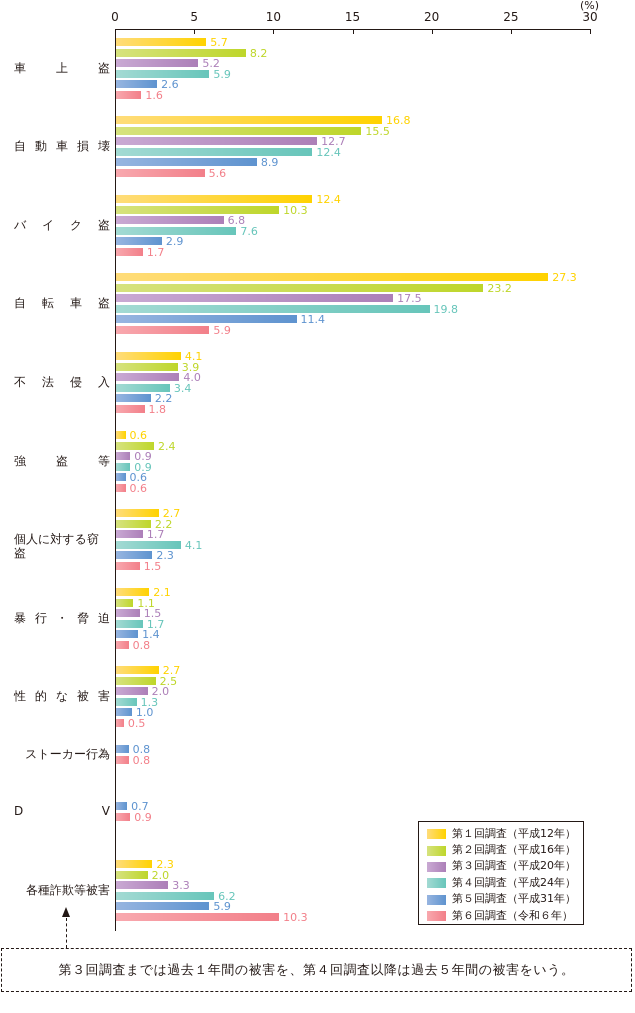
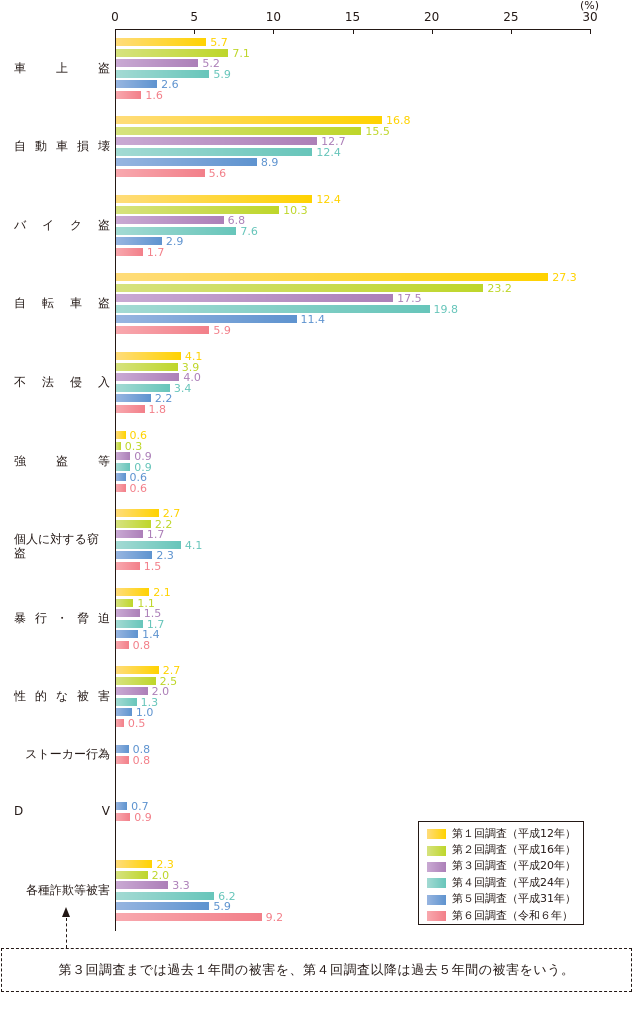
第２回調査（平成16年）/車 上 盗: 8.2 -> 7.1
第２回調査（平成16年）/強 盗 等: 2.4 -> 0.3
第６回調査（令和６年）/各種詐欺等被害: 10.3 -> 9.2
